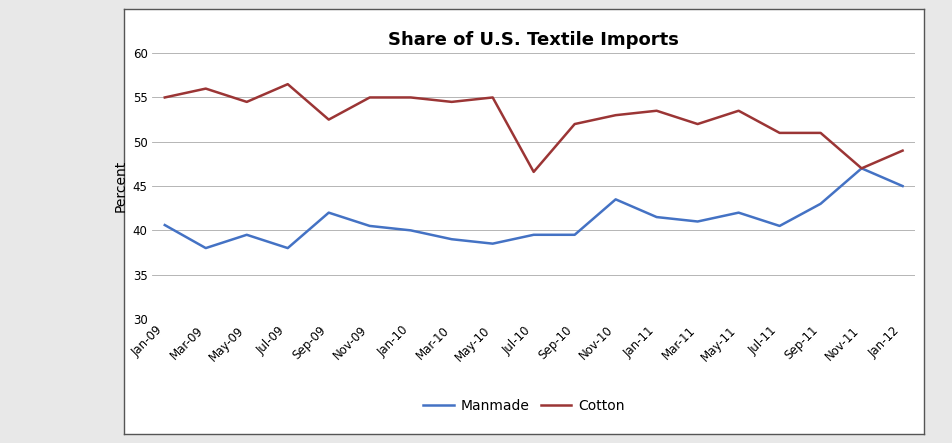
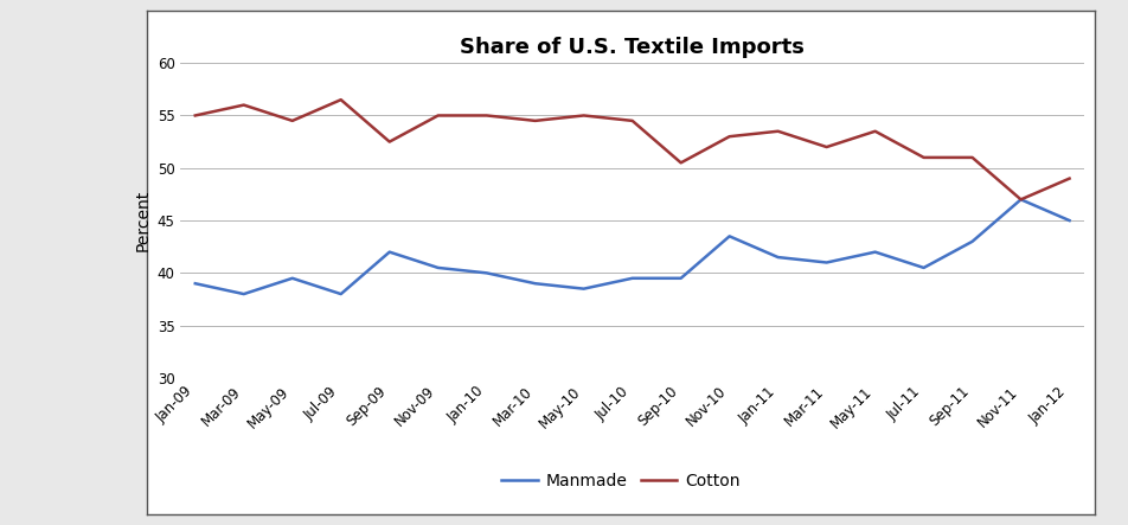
Manmade/Jan-09: 40.6 -> 39.0
Cotton/Jul-10: 46.6 -> 54.5
Cotton/Sep-10: 52.0 -> 50.5
